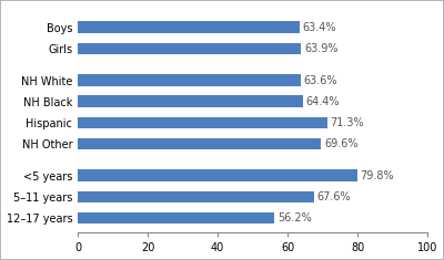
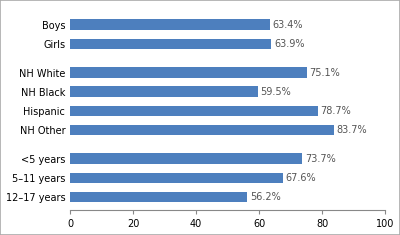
NH White: 63.6% -> 75.1%
NH Black: 64.4% -> 59.5%
Hispanic: 71.3% -> 78.7%
NH Other: 69.6% -> 83.7%
<5 years: 79.8% -> 73.7%
